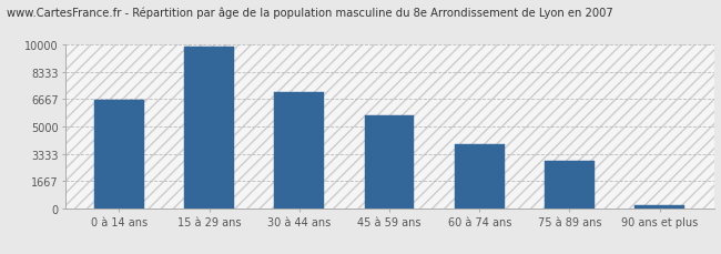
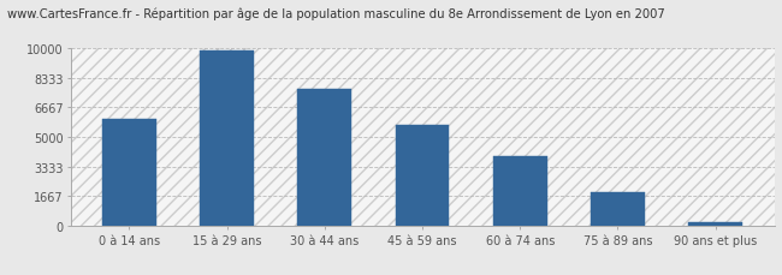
0 à 14 ans: 6600 -> 6000
30 à 44 ans: 7100 -> 7700
75 à 89 ans: 2900 -> 1900
